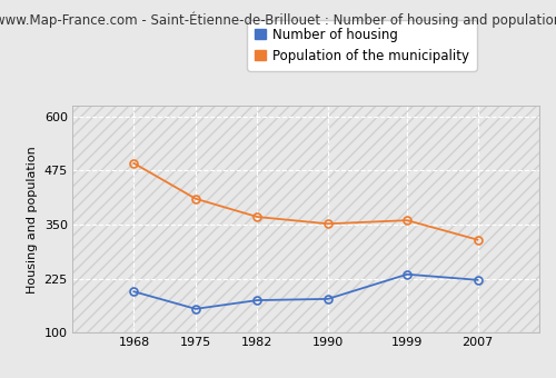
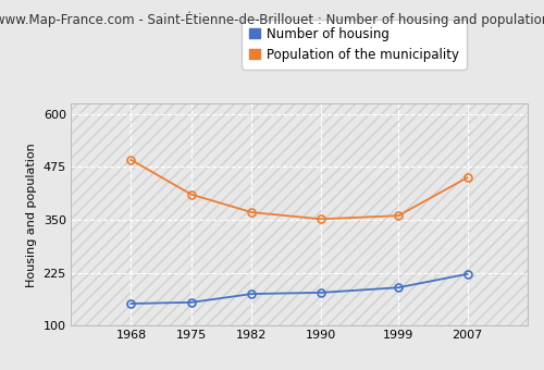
Number of housing/1968: 195 -> 152
Number of housing/1999: 235 -> 190
Population of the municipality/2007: 315 -> 450
